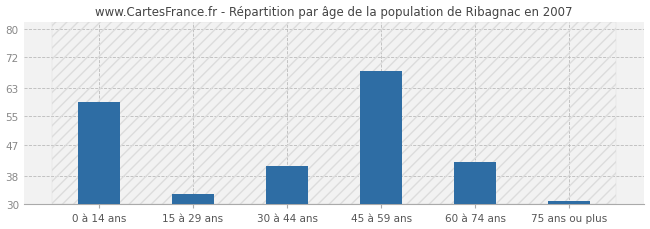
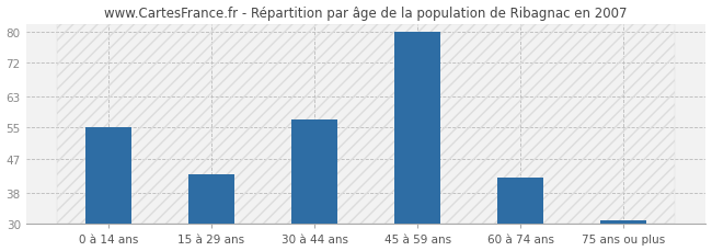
0 à 14 ans: 59 -> 55
15 à 29 ans: 33 -> 43
30 à 44 ans: 41 -> 57
45 à 59 ans: 68 -> 80
